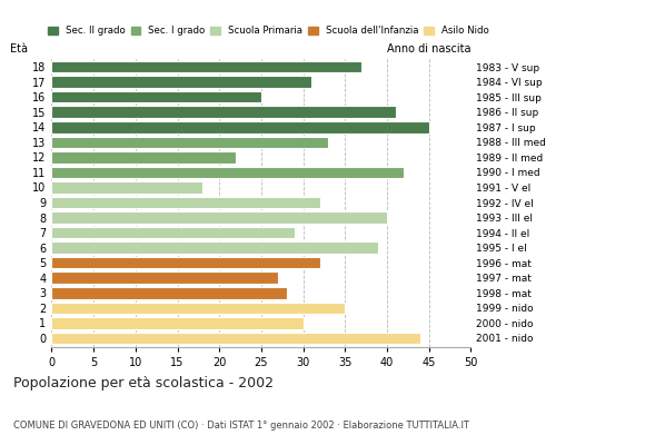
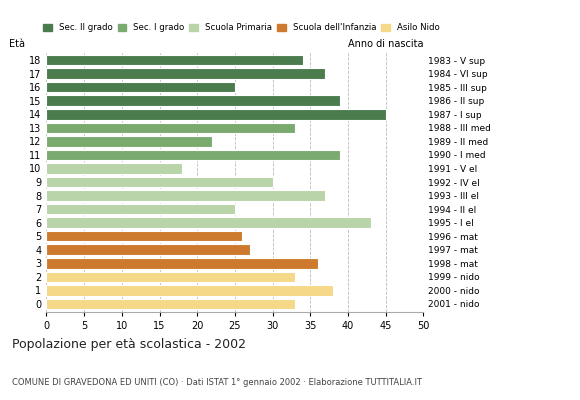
18: 37 -> 34
17: 31 -> 37
15: 41 -> 39
11: 42 -> 39
9: 32 -> 30
8: 40 -> 37
7: 29 -> 25
6: 39 -> 43
5: 32 -> 26
3: 28 -> 36
2: 35 -> 33
1: 30 -> 38
0: 44 -> 33
